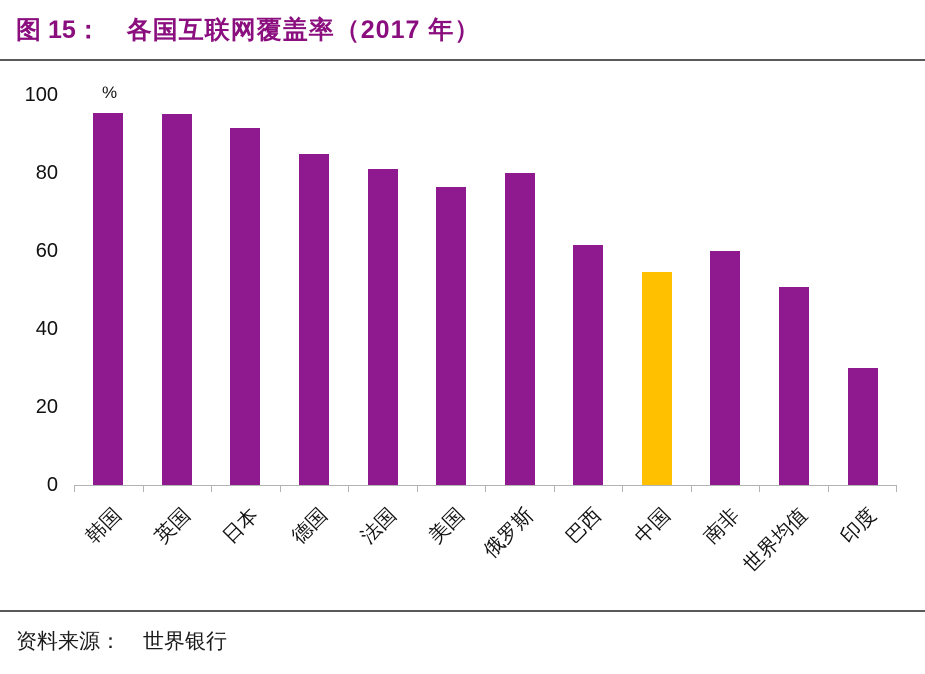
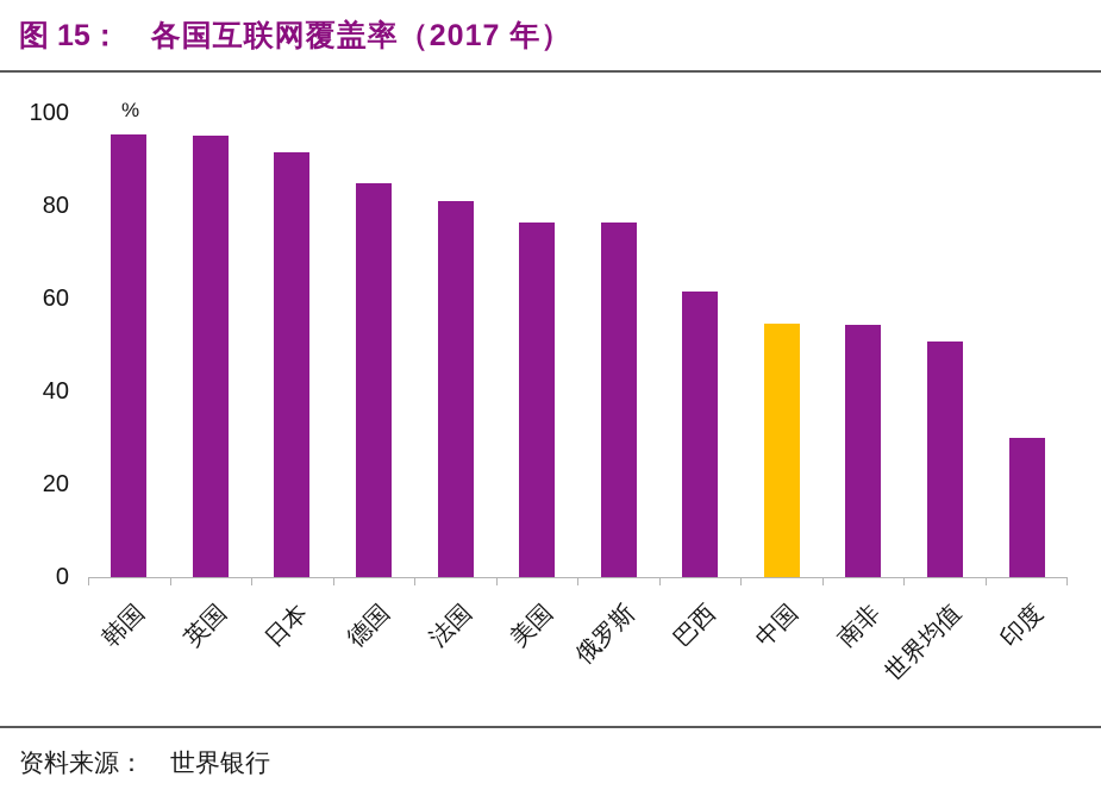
俄罗斯: 80 -> 76
南非: 60 -> 54
